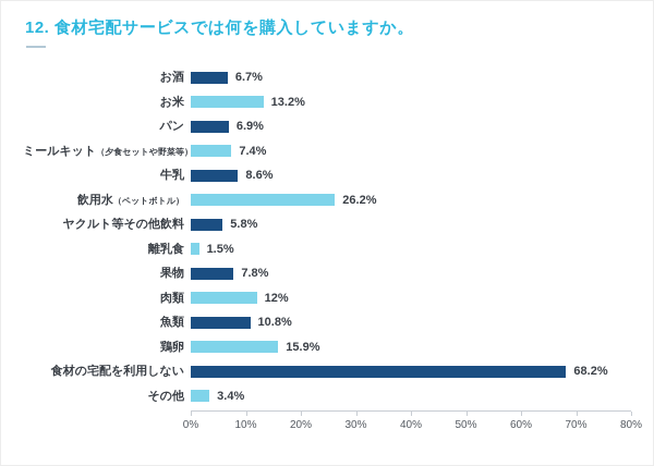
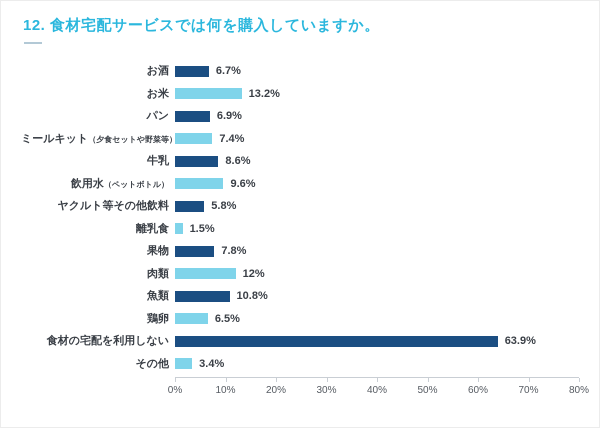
飲用水: 26.2% -> 9.6%
鶏卵: 15.9% -> 6.5%
食材の宅配を利用しない: 68.2% -> 63.9%
